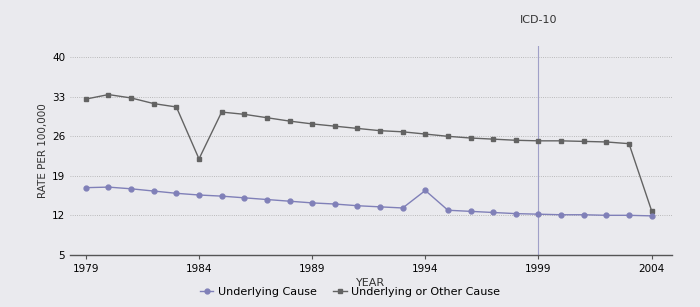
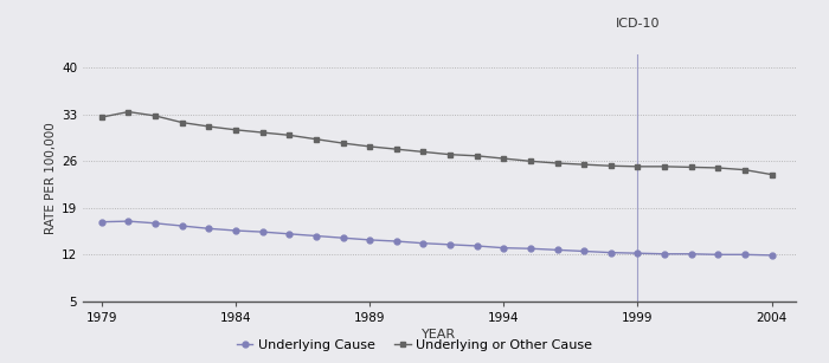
Underlying or Other Cause/1984: 22.0 -> 30.7
Underlying Cause/1994: 16.4 -> 13.0
Underlying or Other Cause/2004: 12.8 -> 24.0
